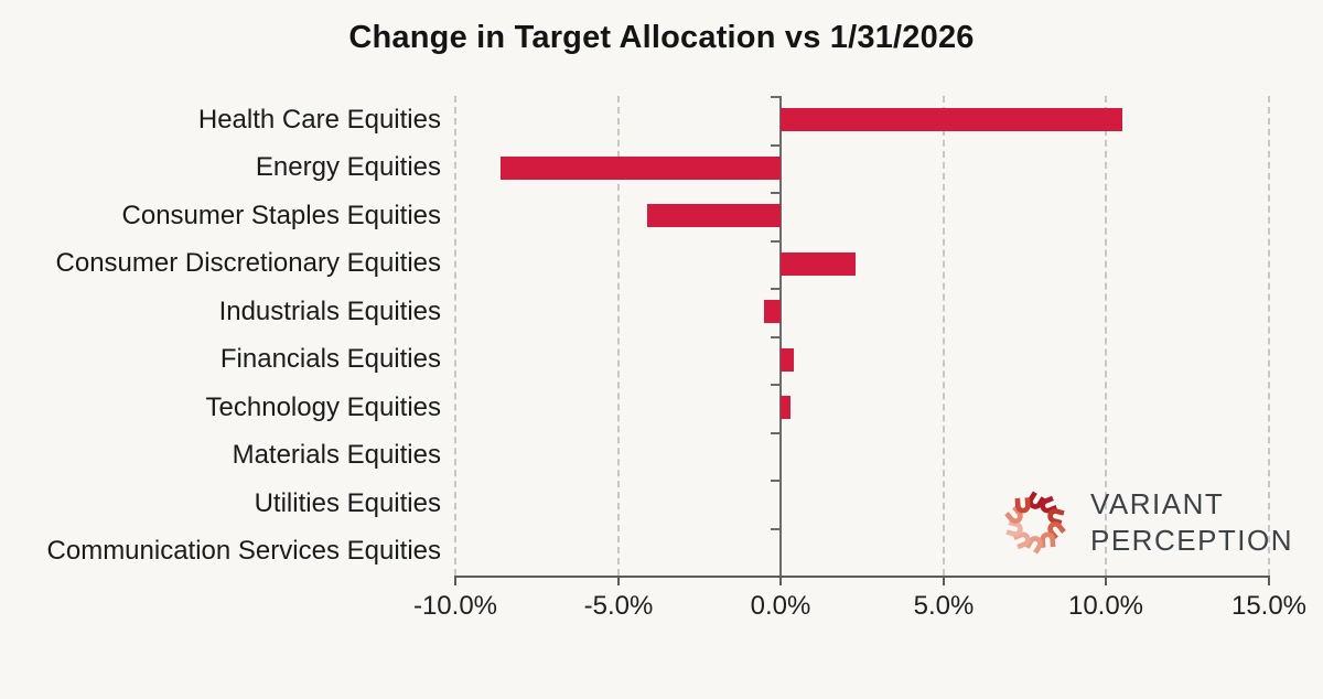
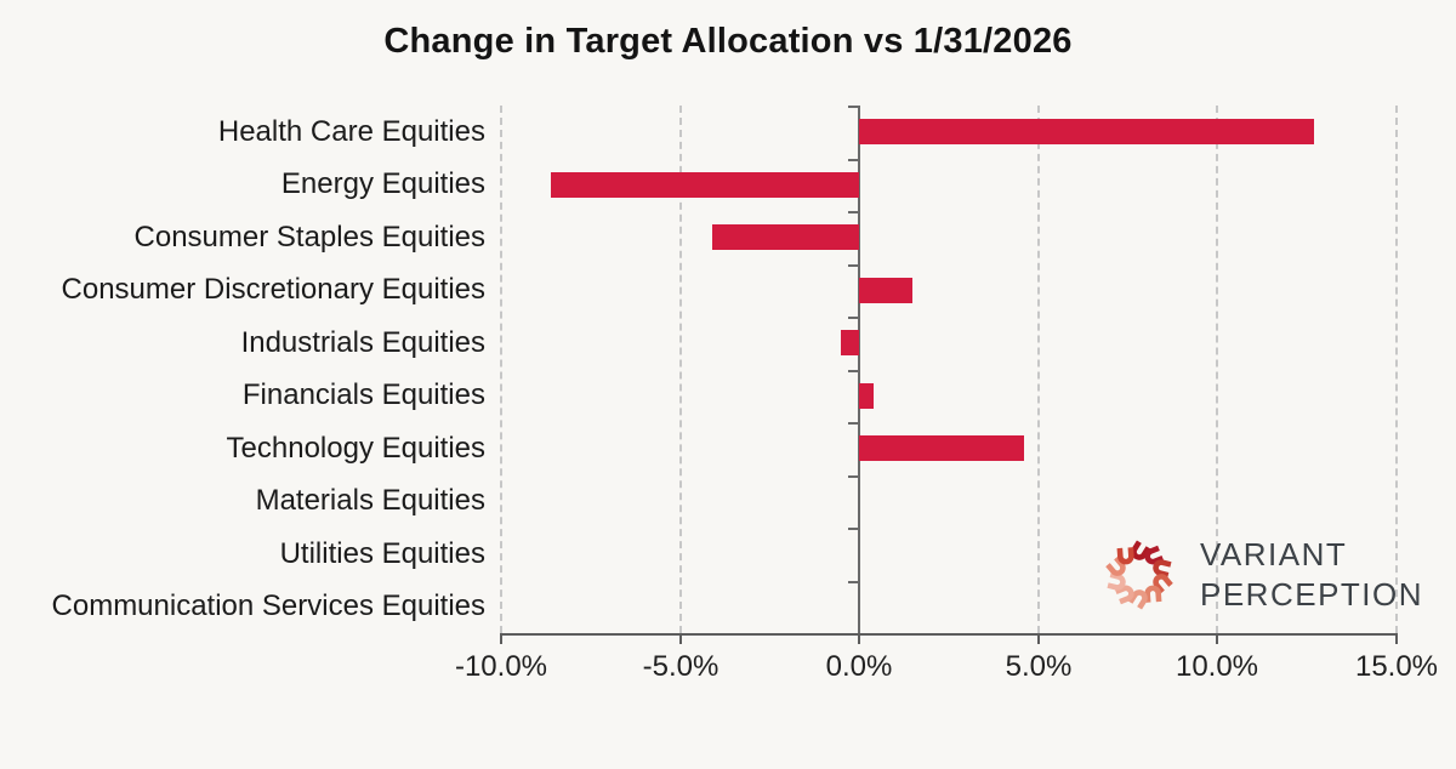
Health Care Equities: 10.5% -> 12.7%
Consumer Discretionary Equities: 2.3% -> 1.5%
Technology Equities: 0.3% -> 4.6%
